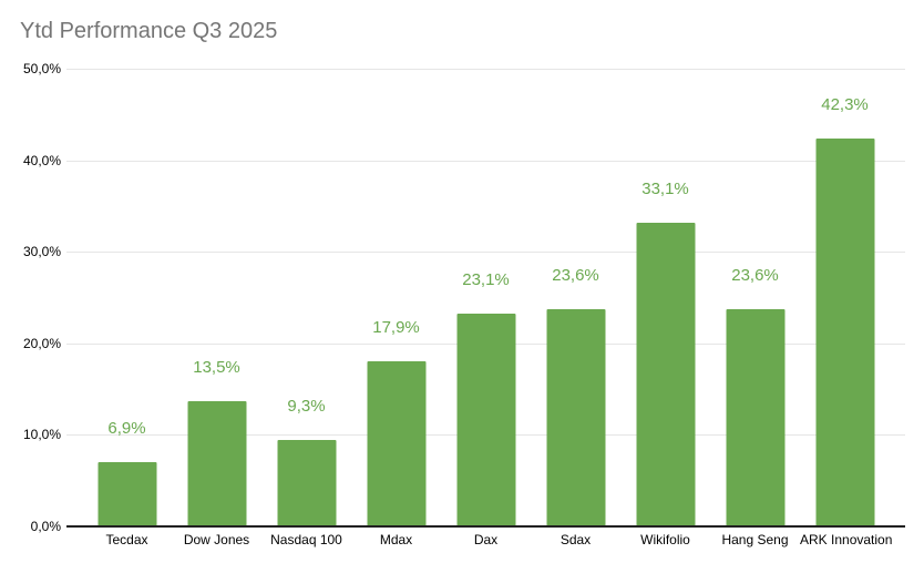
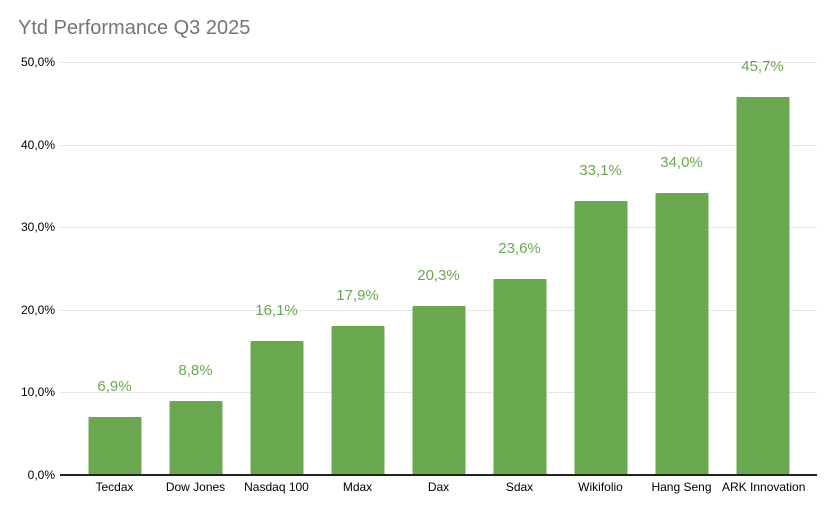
Dow Jones: 13,5% -> 8,8%
Nasdaq 100: 9,3% -> 16,1%
Dax: 23,1% -> 20,3%
Hang Seng: 23,6% -> 34,0%
ARK Innovation: 42,3% -> 45,7%
